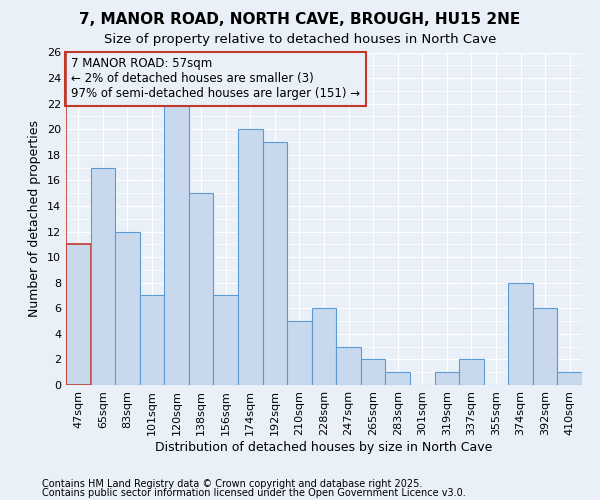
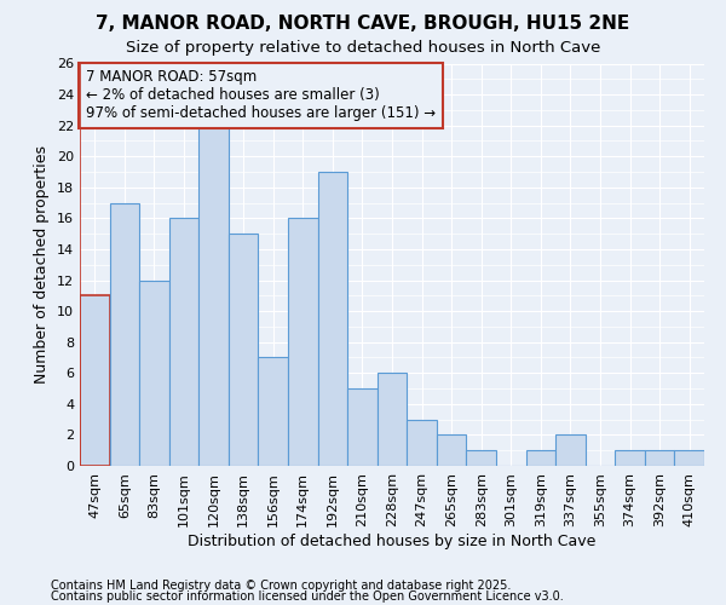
101sqm: 7 -> 16
174sqm: 20 -> 16
374sqm: 8 -> 1
392sqm: 6 -> 1
